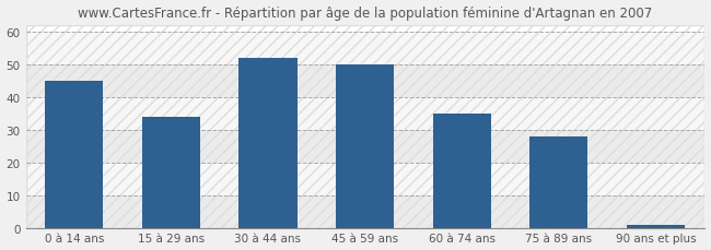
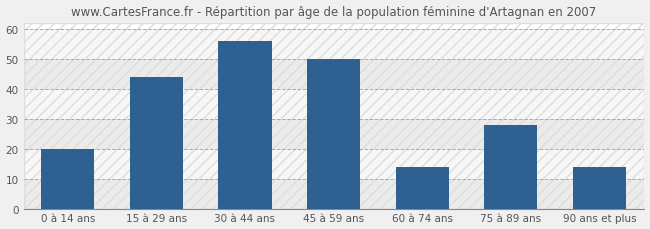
0 à 14 ans: 45 -> 20
15 à 29 ans: 34 -> 44
30 à 44 ans: 52 -> 56
60 à 74 ans: 35 -> 14
90 ans et plus: 1 -> 14
